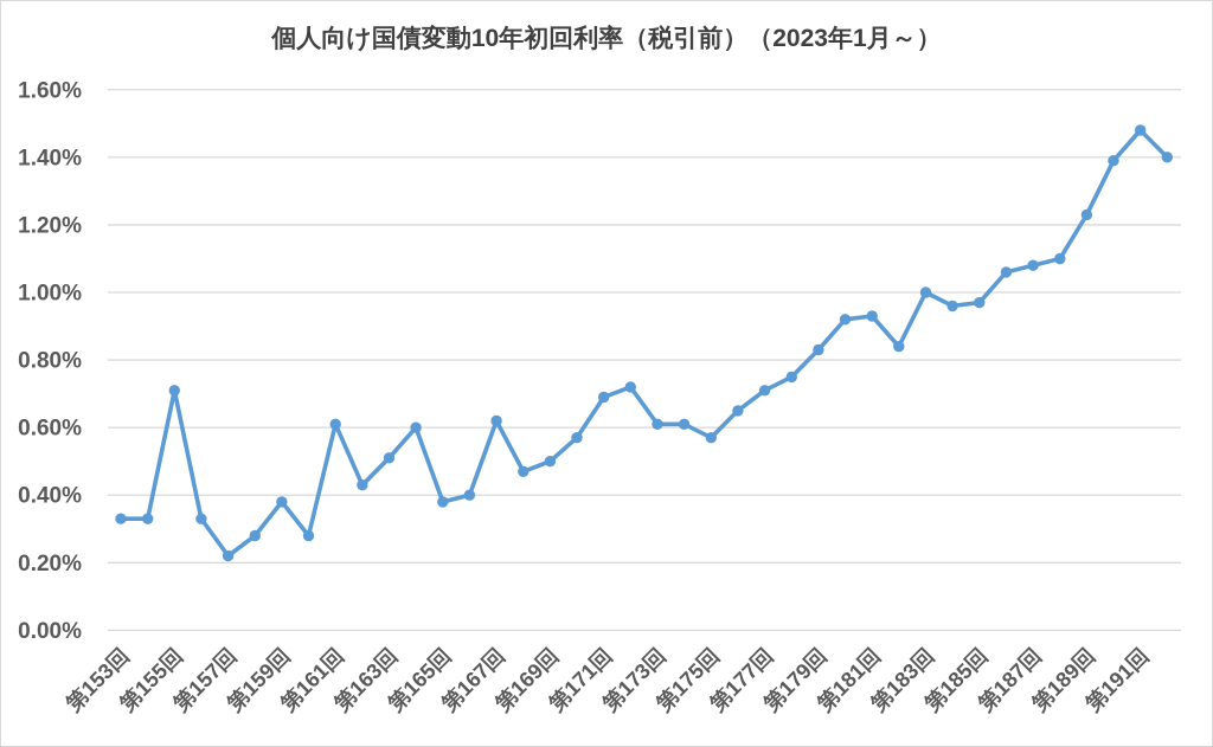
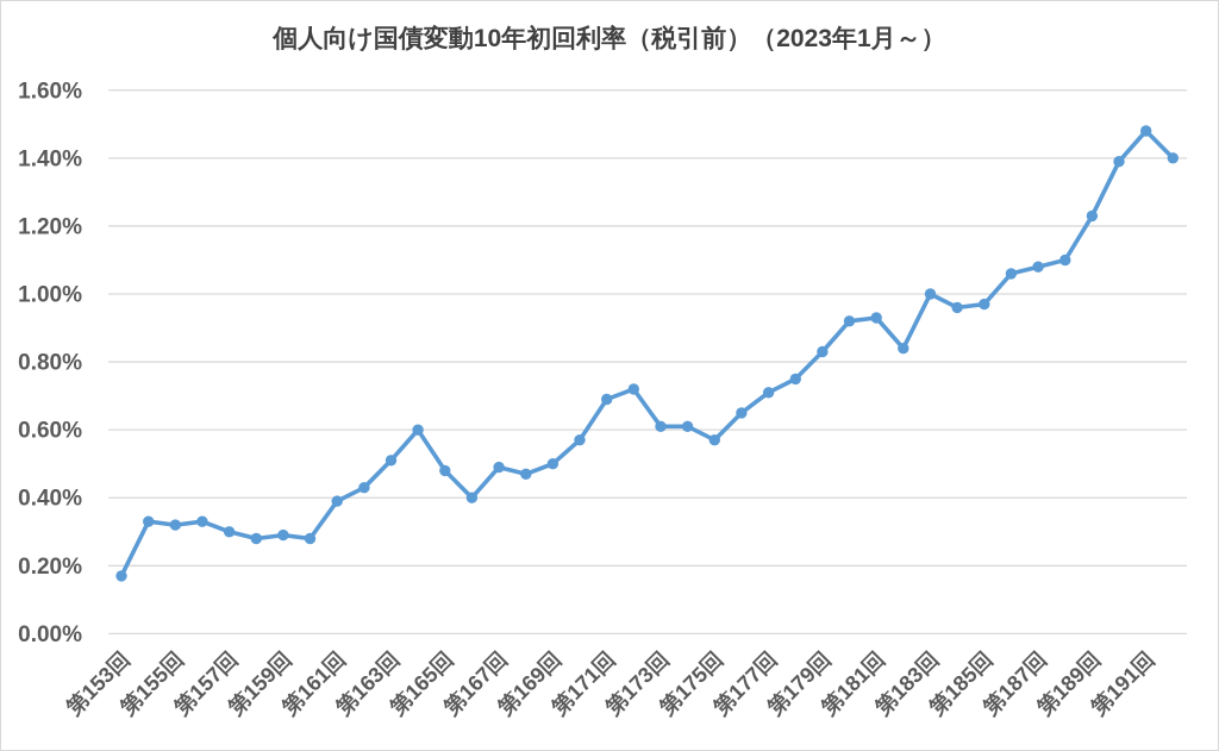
第153回: 0.33% -> 0.17%
第155回: 0.71% -> 0.32%
第157回: 0.22% -> 0.30%
第159回: 0.38% -> 0.29%
第161回: 0.61% -> 0.39%
第165回: 0.38% -> 0.48%
第167回: 0.62% -> 0.49%
